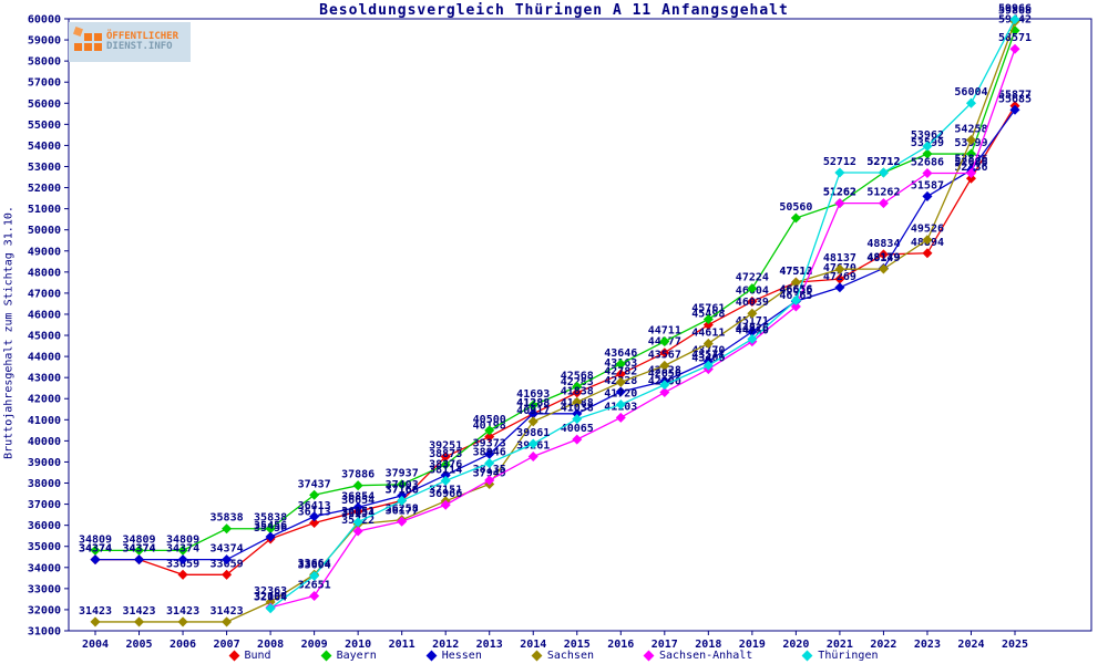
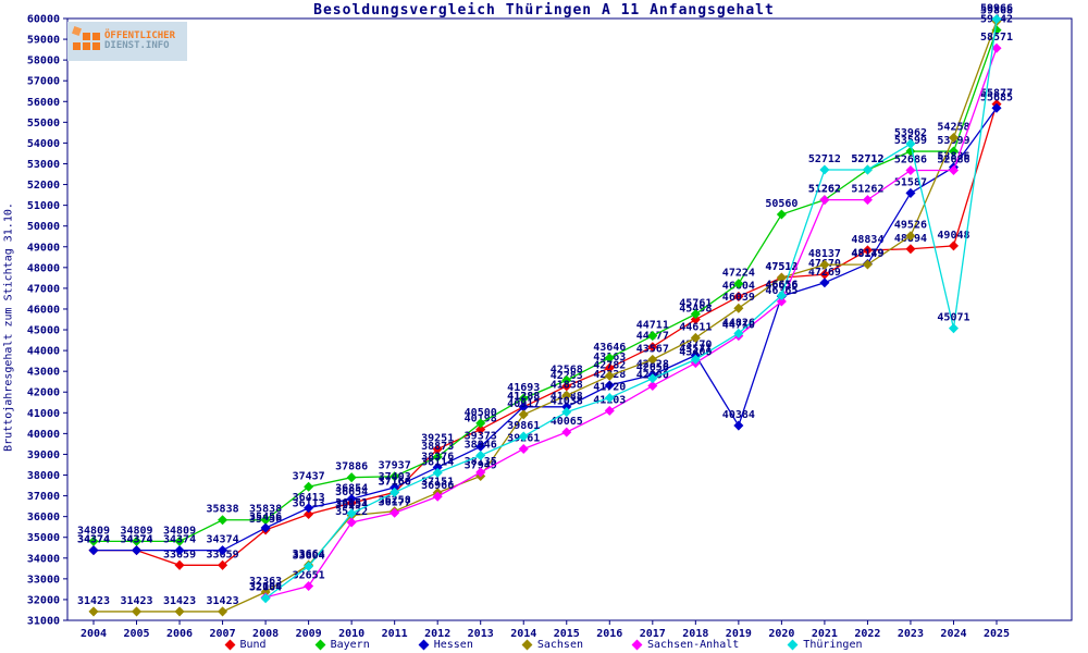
Hessen/2019: 45171 -> 40384
Bund/2024: 52436 -> 49048
Thüringen/2024: 56004 -> 45071
